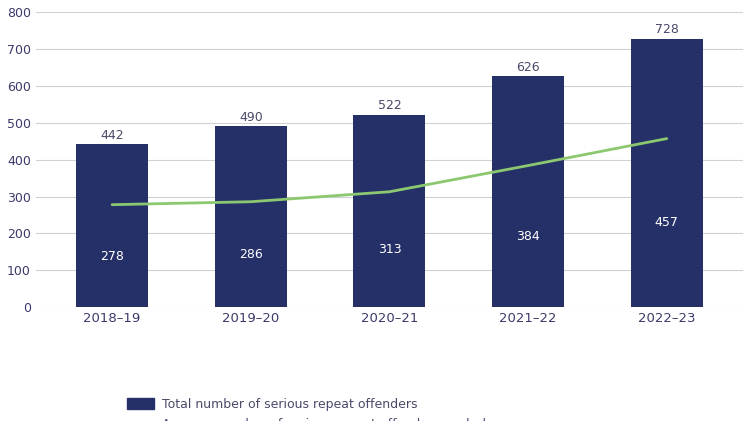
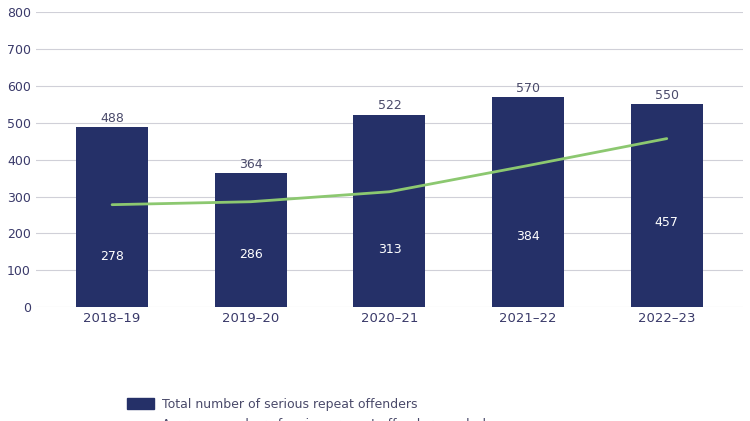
Total number of serious repeat offenders/2018–19: 442 -> 488
Total number of serious repeat offenders/2019–20: 490 -> 364
Total number of serious repeat offenders/2021–22: 626 -> 570
Total number of serious repeat offenders/2022–23: 728 -> 550
